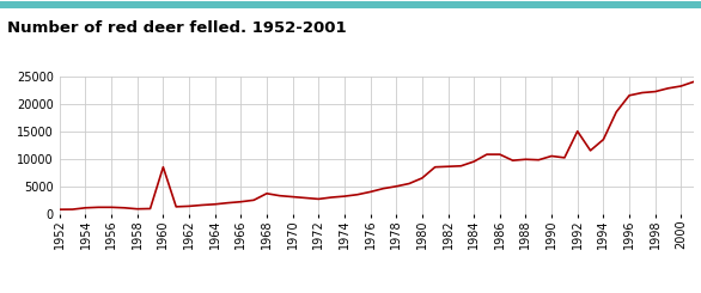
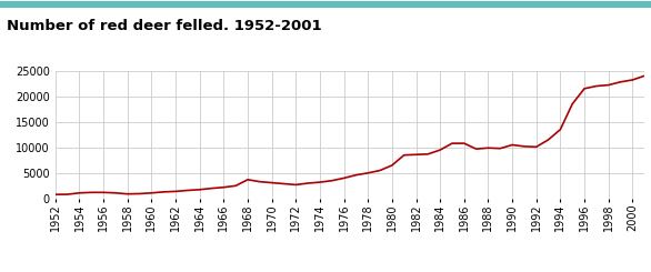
1960: 8500 -> 1100
1992: 15000 -> 10100
